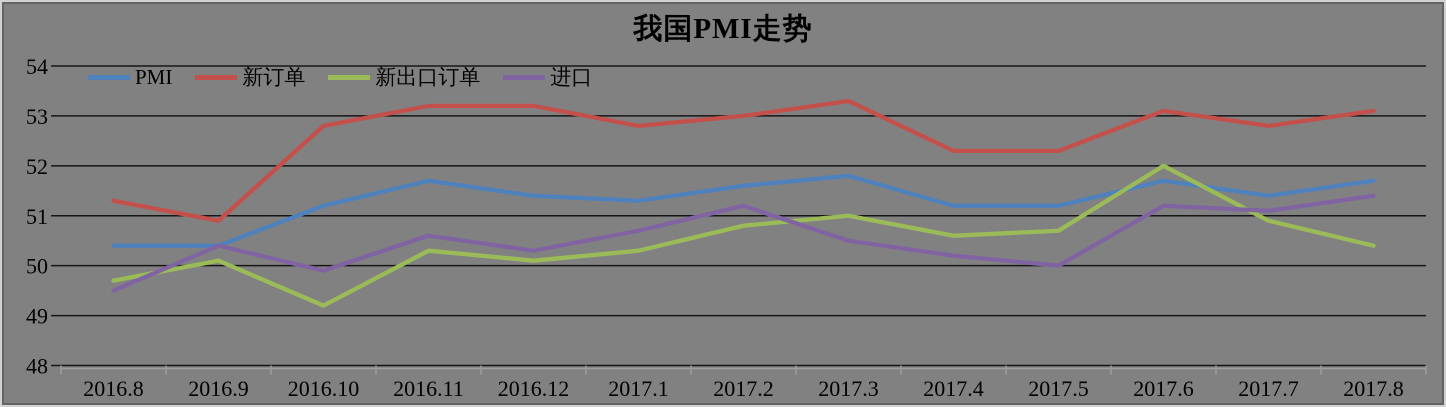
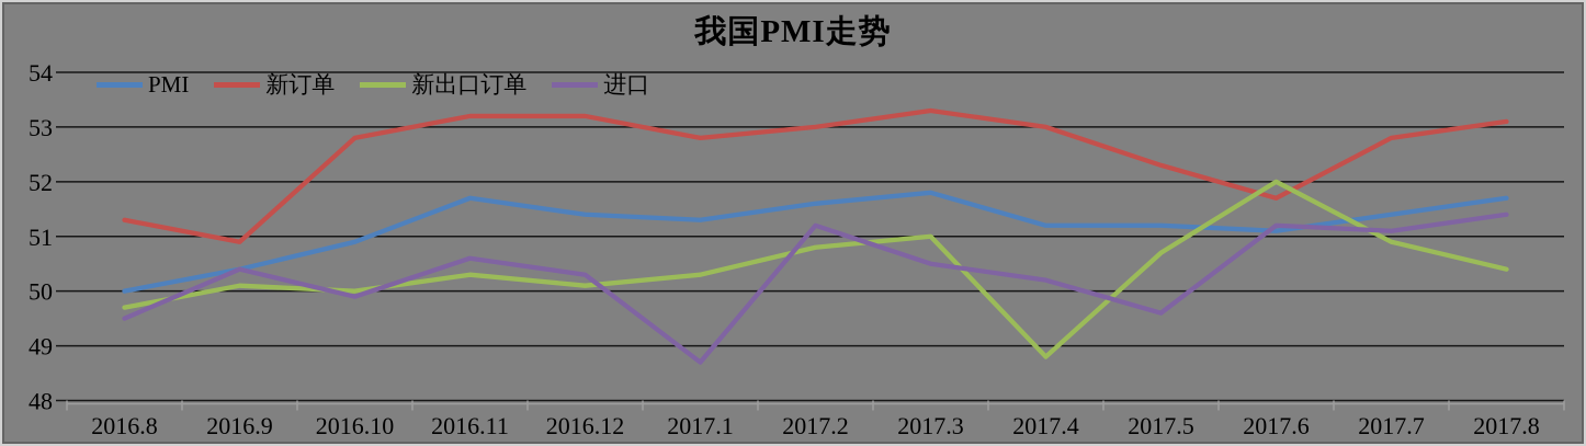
PMI/2016.8: 50.4 -> 50.0
PMI/2016.10: 51.2 -> 50.9
新出口订单/2016.10: 49.2 -> 50.0
进口/2017.1: 50.7 -> 48.7
新订单/2017.4: 52.3 -> 53.0
新出口订单/2017.4: 50.6 -> 48.8
进口/2017.5: 50.0 -> 49.6
PMI/2017.6: 51.7 -> 51.1
新订单/2017.6: 53.1 -> 51.7
